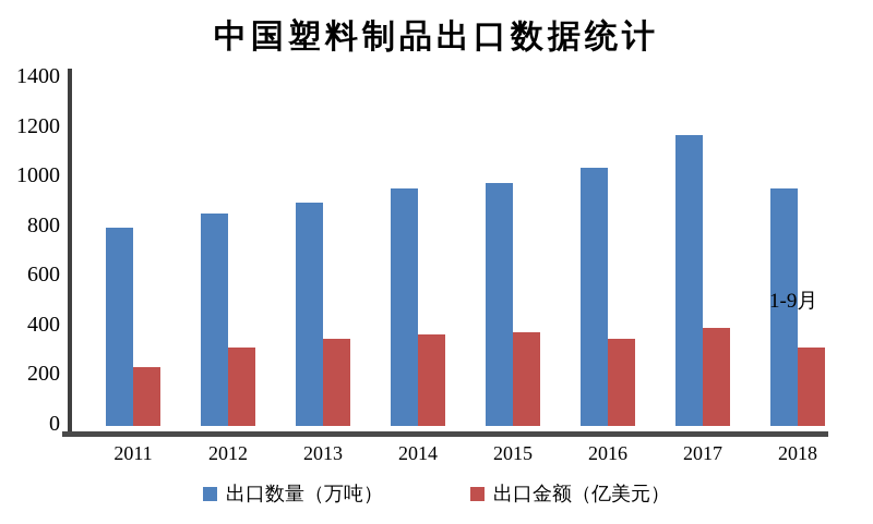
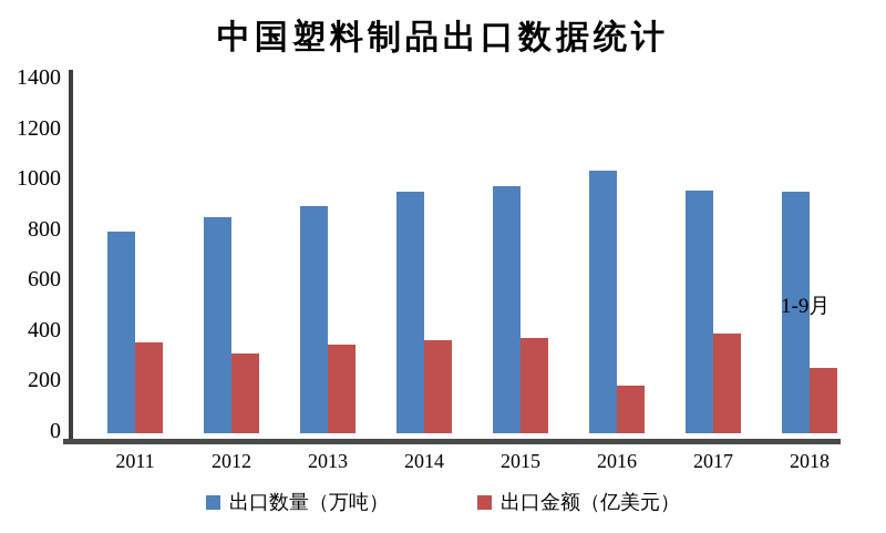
出口金额（亿美元）/2011: 240 -> 360
出口金额（亿美元）/2016: 350 -> 190
出口数量（万吨）/2017: 1170 -> 960
出口金额（亿美元）/2018: 320 -> 260
